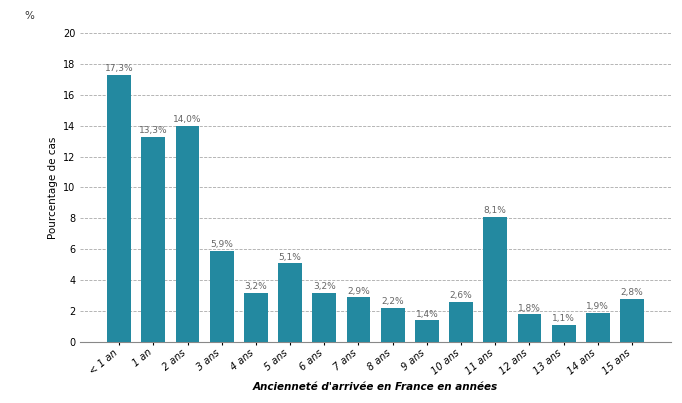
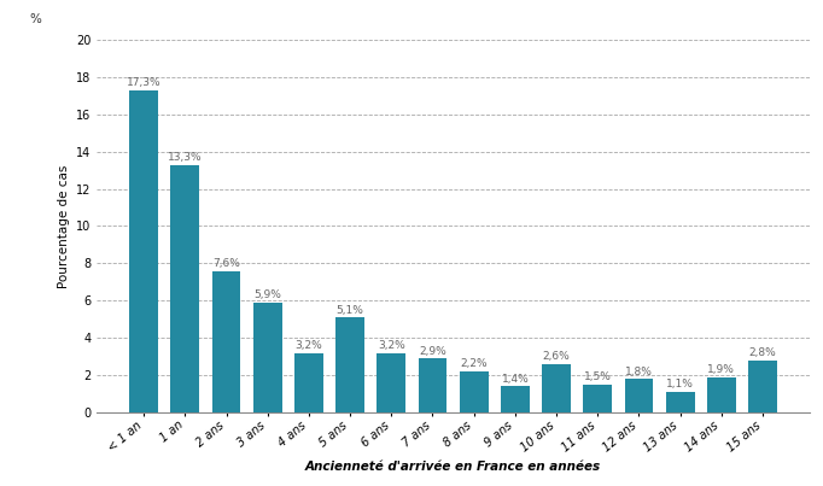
2 ans: 14,0% -> 7,6%
11 ans: 8,1% -> 1,5%
